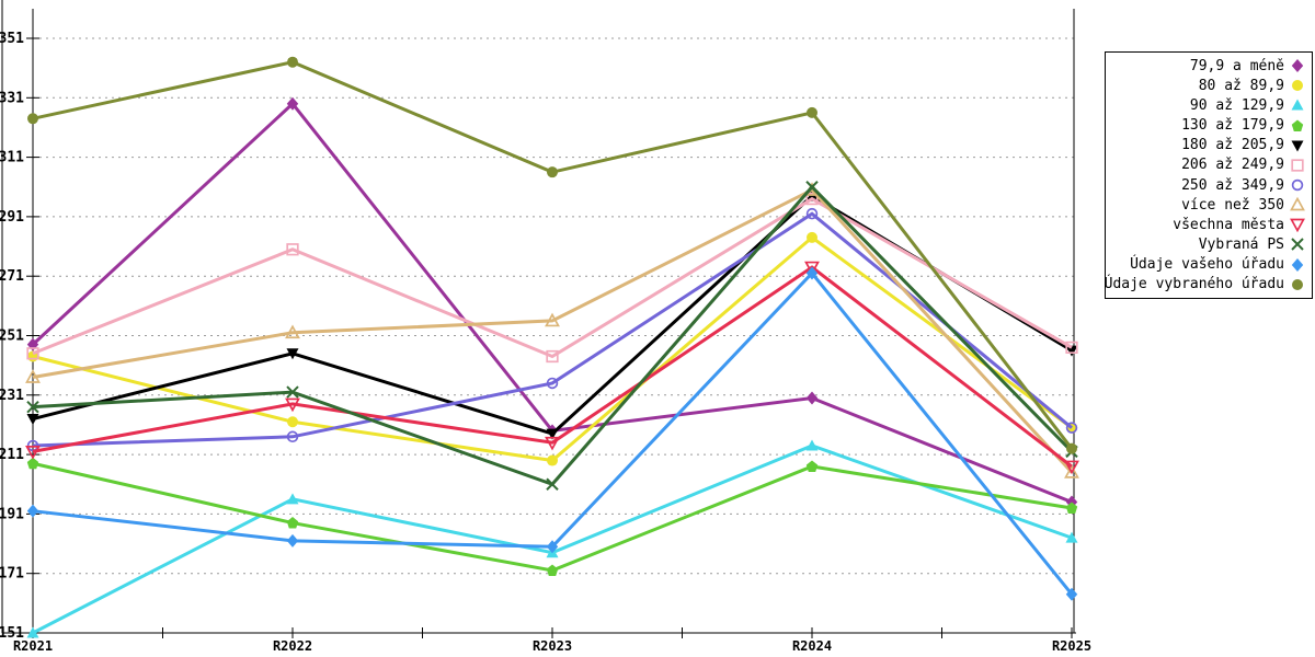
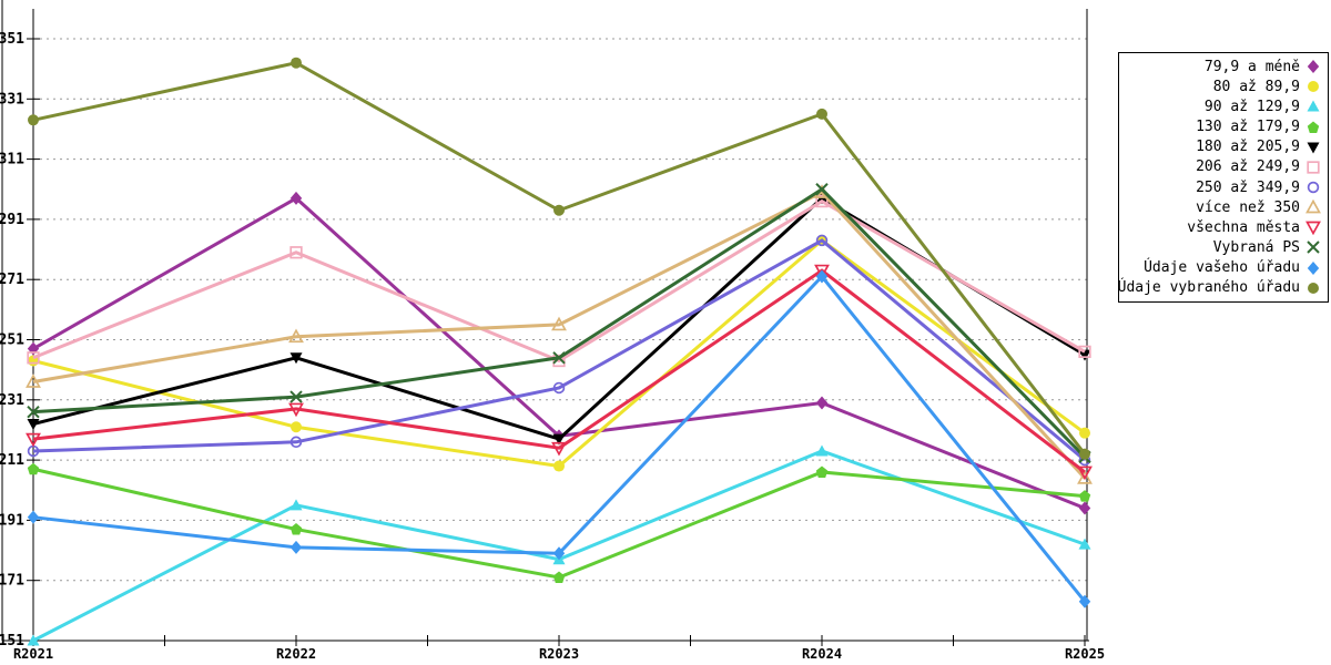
všechna města/R2021: 212 -> 218
79,9 a méně/R2022: 329 -> 298
Vybraná PS/R2023: 201 -> 245
Údaje vybraného úřadu/R2023: 306 -> 294
250 až 349,9/R2024: 292 -> 284
130 až 179,9/R2025: 193 -> 199
250 až 349,9/R2025: 220 -> 211
